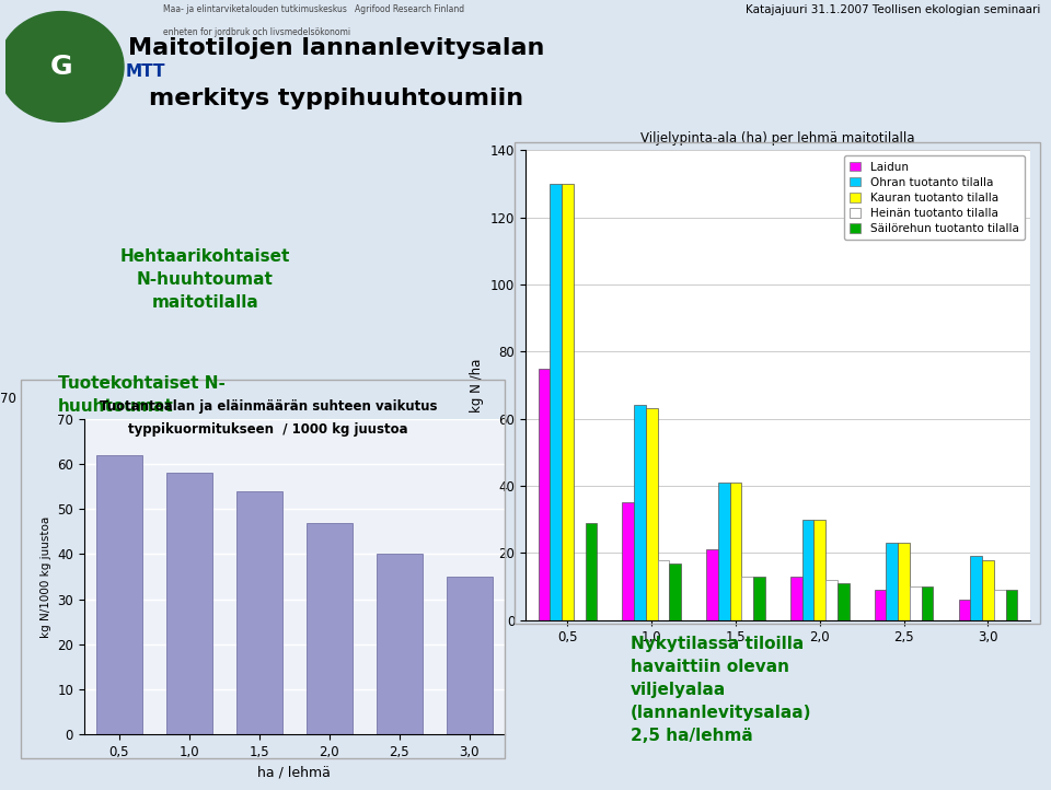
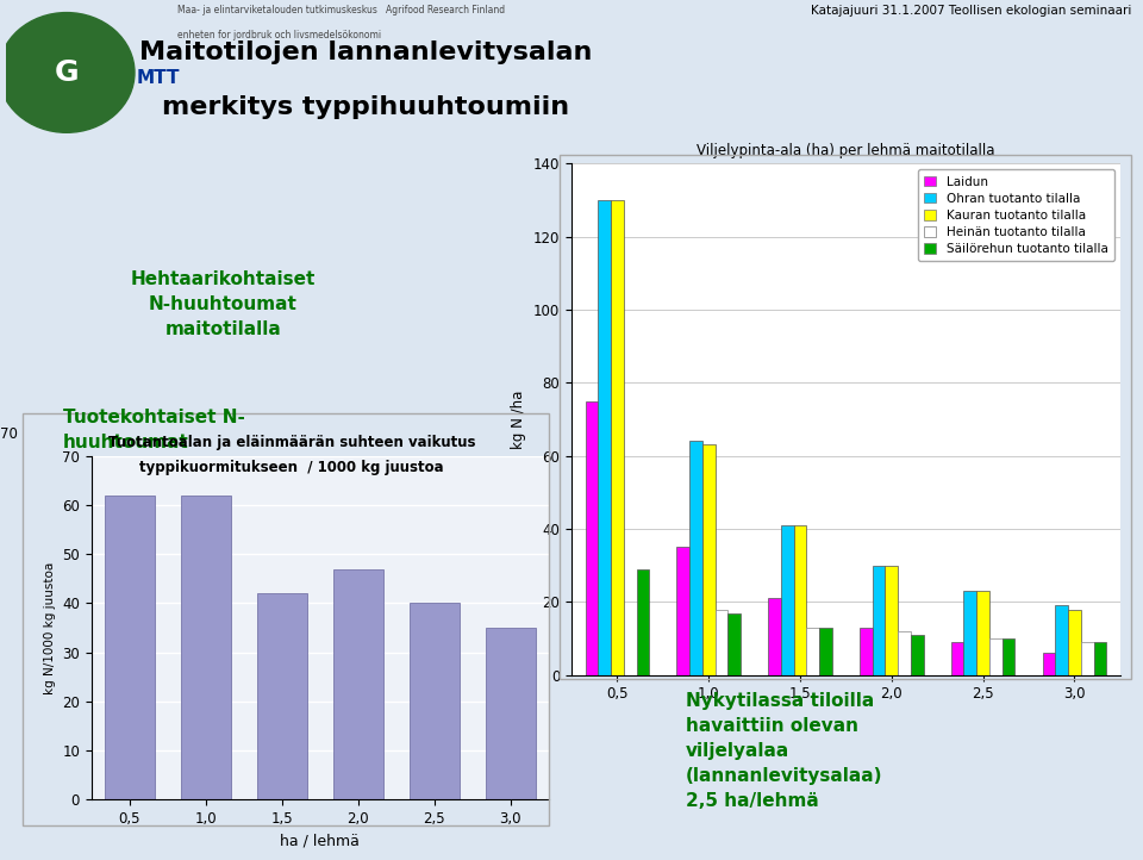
1,0: 58 -> 62
1,5: 54 -> 42
